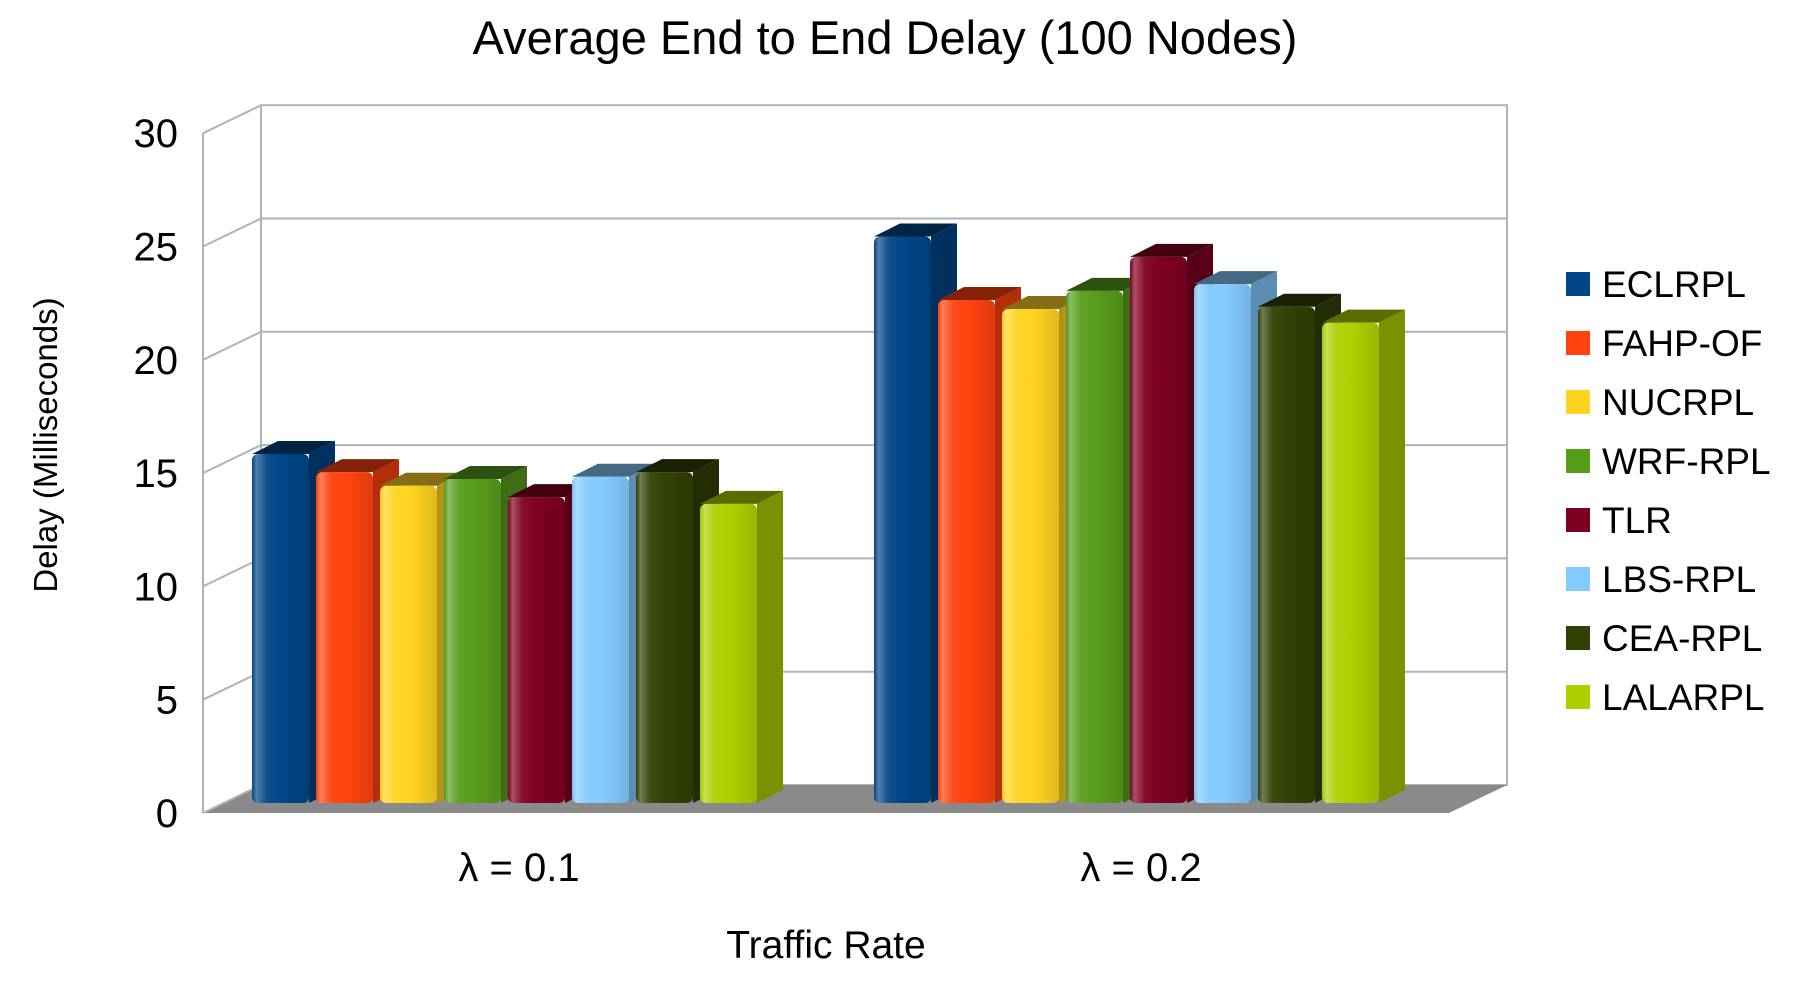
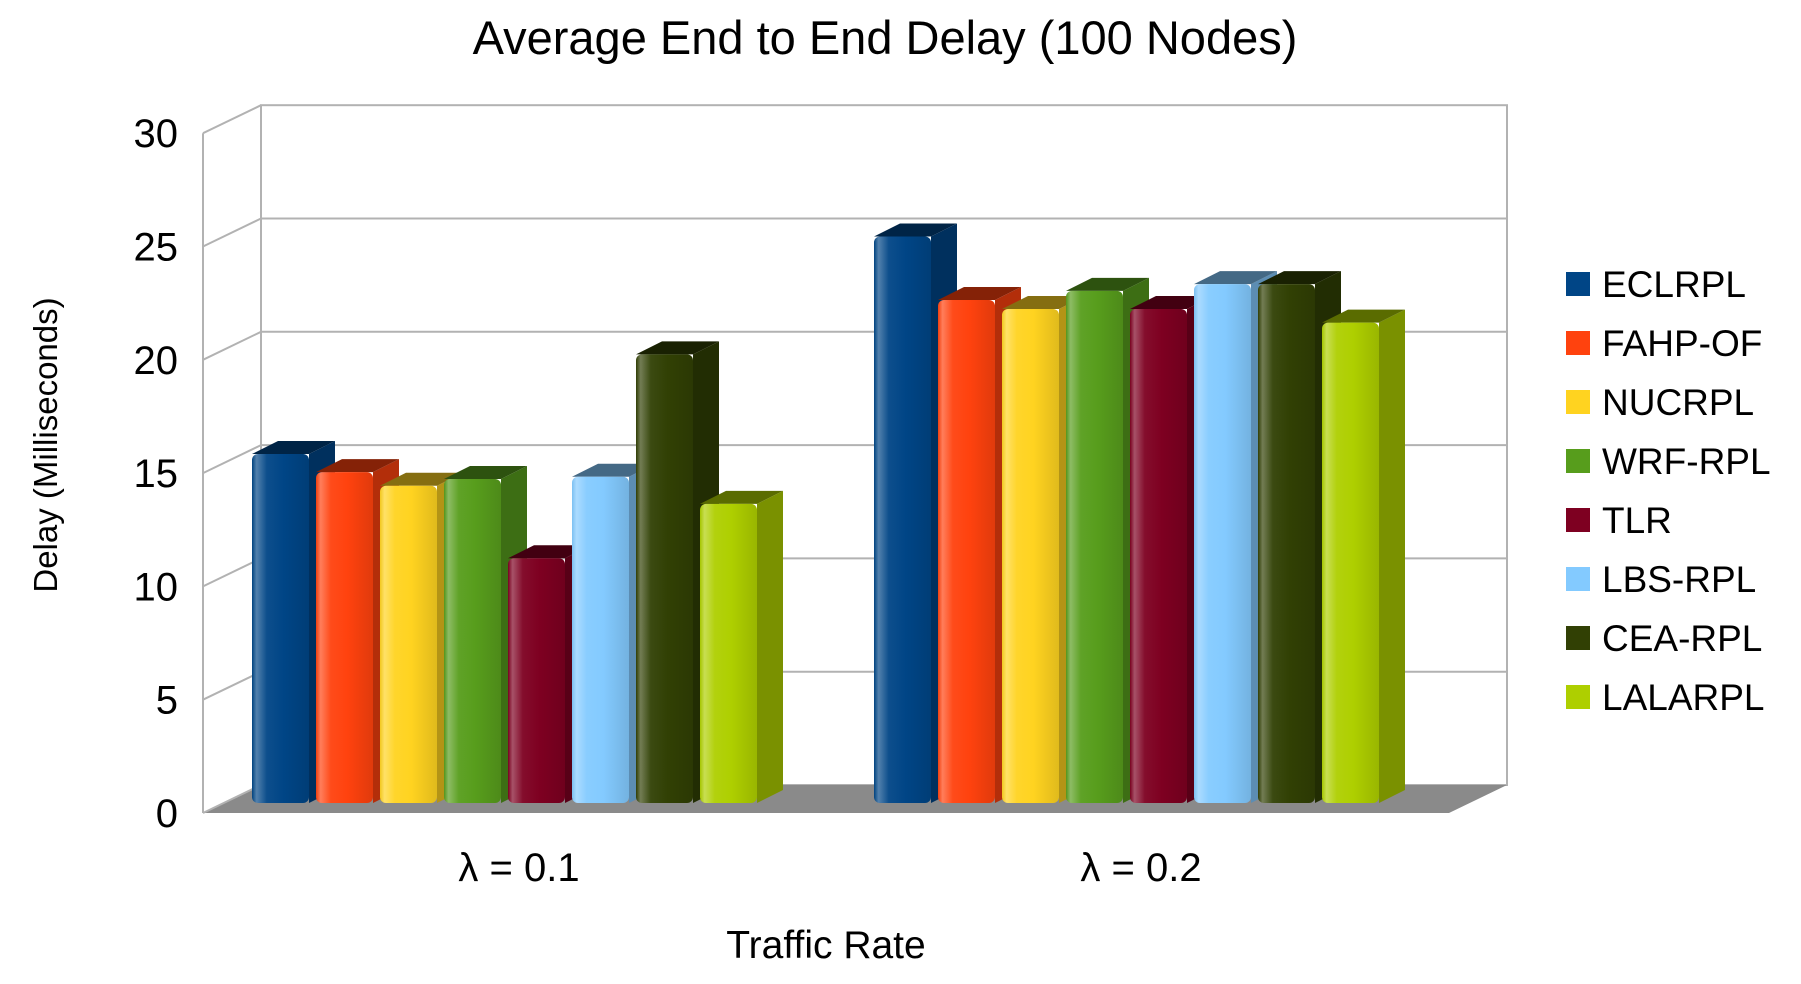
TLR/λ = 0.1: 13.5 -> 10.8
CEA-RPL/λ = 0.1: 14.6 -> 19.8
TLR/λ = 0.2: 24.1 -> 21.8
CEA-RPL/λ = 0.2: 21.9 -> 22.9
